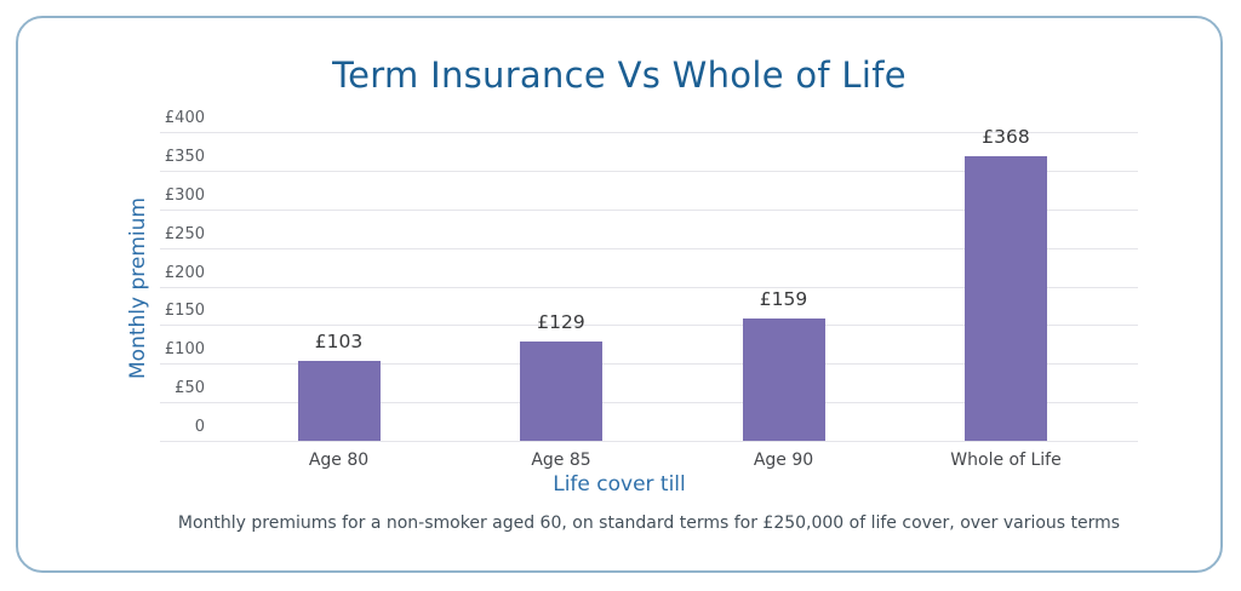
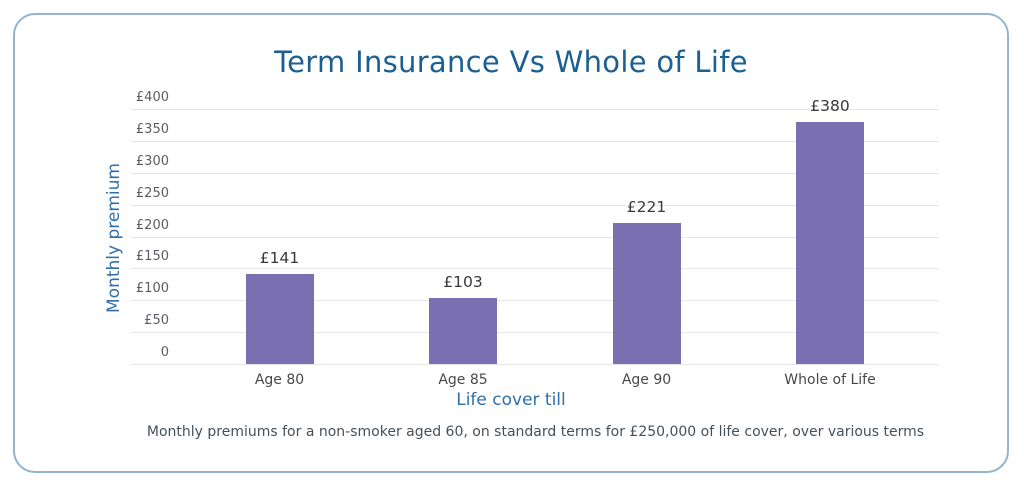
Age 80: £103 -> £141
Age 85: £129 -> £103
Age 90: £159 -> £221
Whole of Life: £368 -> £380
